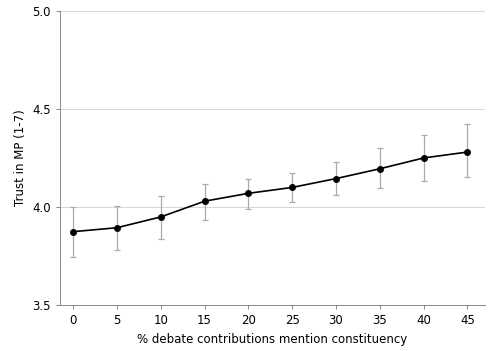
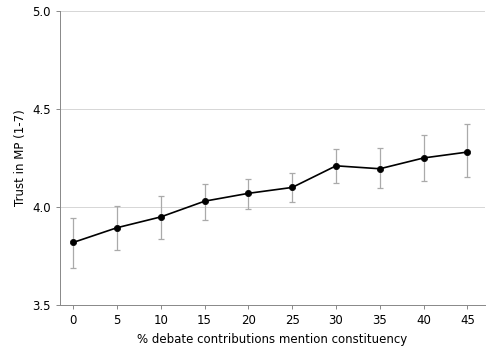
0: 3.88 -> 3.82
30: 4.14 -> 4.21
